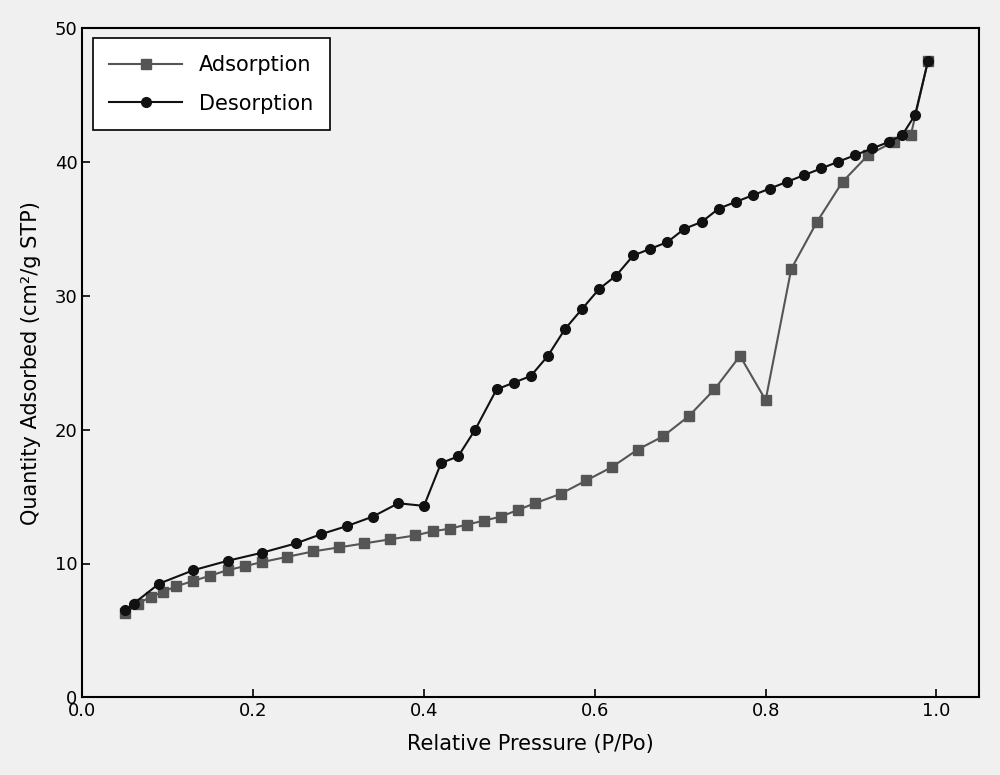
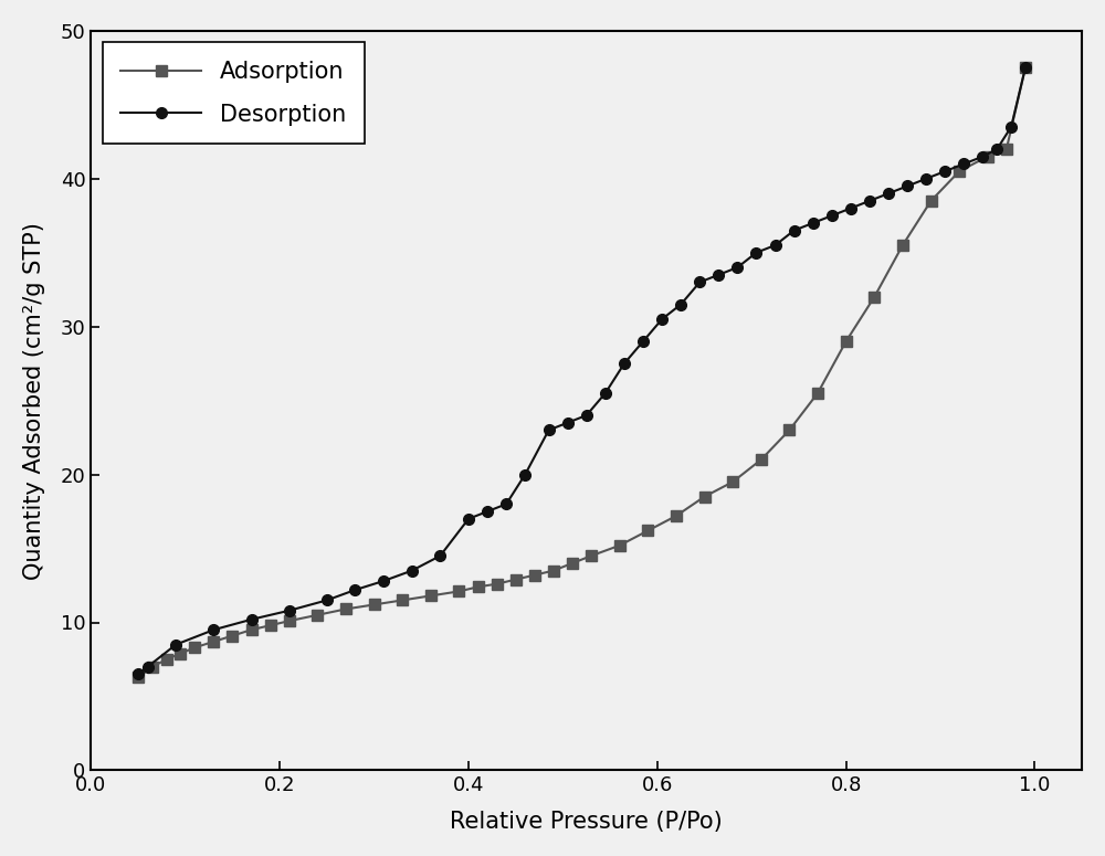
Desorption/0.4: 14.3 -> 17.0
Adsorption/0.8: 22.2 -> 29.0
